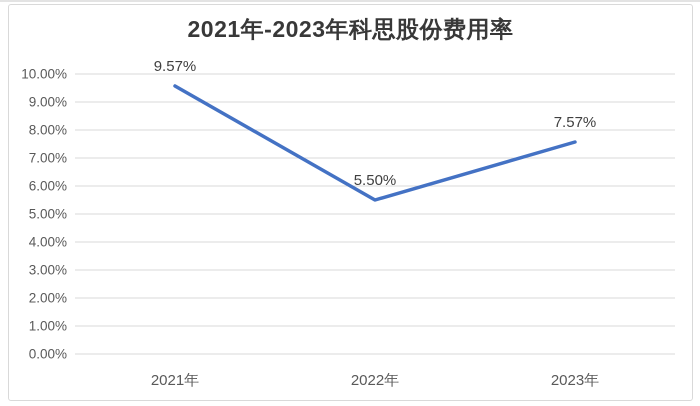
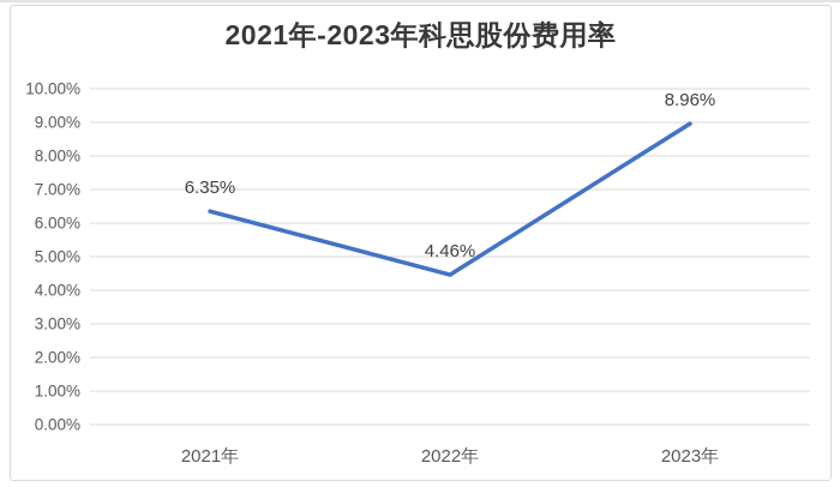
2021年: 9.57% -> 6.35%
2022年: 5.50% -> 4.46%
2023年: 7.57% -> 8.96%
